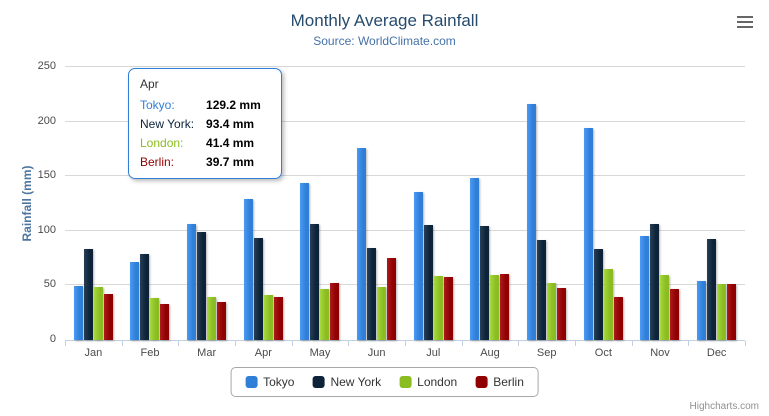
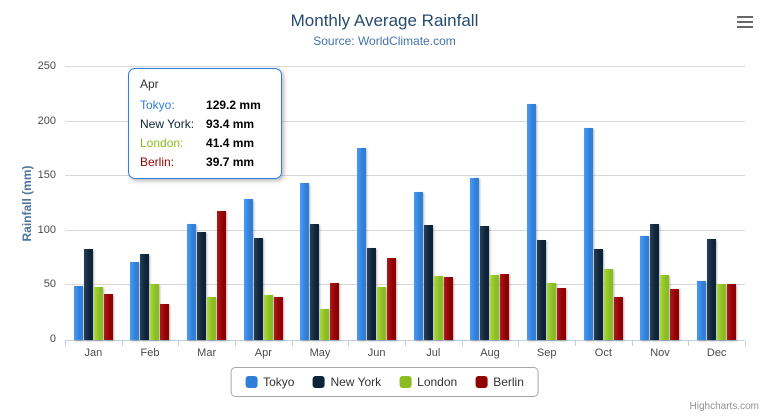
London/Feb: 39 -> 51
Berlin/Mar: 34 -> 118
London/May: 47 -> 28
